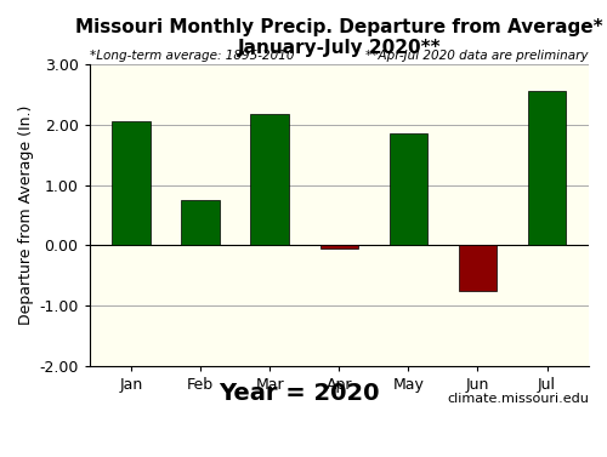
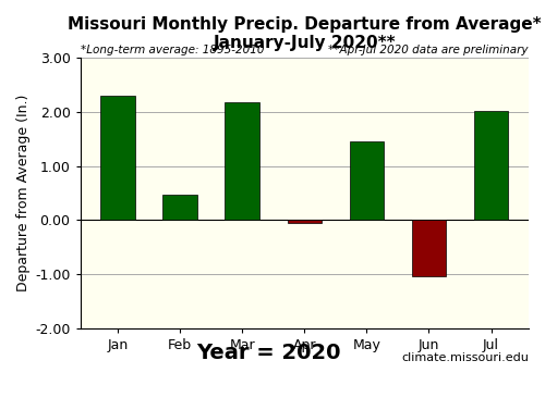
Jan: 2.05 -> 2.30
Feb: 0.75 -> 0.48
May: 1.85 -> 1.45
Jun: -0.75 -> -1.03
Jul: 2.55 -> 2.02
